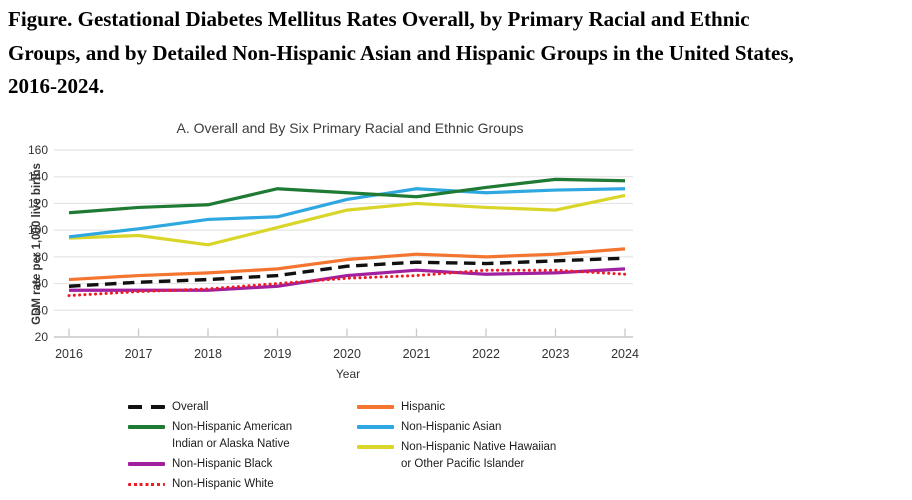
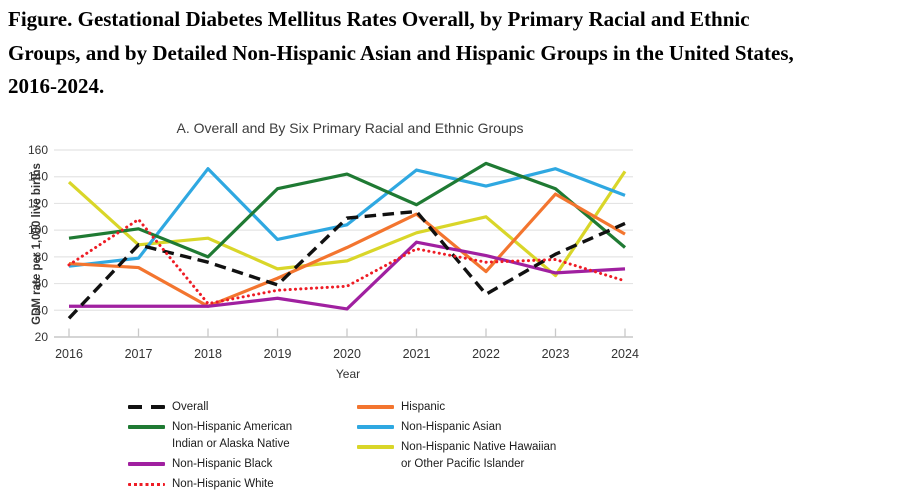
Overall/2016: 58 -> 34
Non-Hispanic American Indian or Alaska Native/2016: 113 -> 94
Non-Hispanic Black/2016: 55 -> 43
Non-Hispanic White/2016: 51 -> 74
Hispanic/2016: 63 -> 75
Non-Hispanic Asian/2016: 95 -> 73
Non-Hispanic Native Hawaiian or Other Pacific Islander/2016: 94 -> 136
Overall/2017: 61 -> 89
Non-Hispanic American Indian or Alaska Native/2017: 117 -> 101
Non-Hispanic Black/2017: 55 -> 43
Non-Hispanic White/2017: 54 -> 108
Hispanic/2017: 66 -> 72
Non-Hispanic Asian/2017: 101 -> 79
Non-Hispanic Native Hawaiian or Other Pacific Islander/2017: 96 -> 89
Overall/2018: 63 -> 76
Non-Hispanic American Indian or Alaska Native/2018: 119 -> 80
Non-Hispanic Black/2018: 55 -> 43
Non-Hispanic White/2018: 56 -> 45
Hispanic/2018: 68 -> 43
Non-Hispanic Asian/2018: 108 -> 146
Non-Hispanic Native Hawaiian or Other Pacific Islander/2018: 89 -> 94
Overall/2019: 66 -> 59
Non-Hispanic Black/2019: 58 -> 49
Non-Hispanic White/2019: 60 -> 55
Hispanic/2019: 71 -> 64
Non-Hispanic Asian/2019: 110 -> 93
Non-Hispanic Native Hawaiian or Other Pacific Islander/2019: 102 -> 71
Overall/2020: 73 -> 109
Non-Hispanic American Indian or Alaska Native/2020: 128 -> 142
Non-Hispanic Black/2020: 66 -> 41
Non-Hispanic White/2020: 64 -> 58
Hispanic/2020: 78 -> 87
Non-Hispanic Asian/2020: 123 -> 104
Non-Hispanic Native Hawaiian or Other Pacific Islander/2020: 115 -> 77
Overall/2021: 76 -> 114
Non-Hispanic American Indian or Alaska Native/2021: 125 -> 119
Non-Hispanic Black/2021: 70 -> 91
Non-Hispanic White/2021: 66 -> 86
Hispanic/2021: 82 -> 112
Non-Hispanic Asian/2021: 131 -> 145
Non-Hispanic Native Hawaiian or Other Pacific Islander/2021: 120 -> 98
Overall/2022: 75 -> 52
Non-Hispanic American Indian or Alaska Native/2022: 132 -> 150
Non-Hispanic Black/2022: 67 -> 81
Non-Hispanic White/2022: 70 -> 76
Hispanic/2022: 80 -> 69
Non-Hispanic Asian/2022: 128 -> 133
Non-Hispanic Native Hawaiian or Other Pacific Islander/2022: 117 -> 110
Overall/2023: 77 -> 82
Non-Hispanic American Indian or Alaska Native/2023: 138 -> 131
Non-Hispanic White/2023: 70 -> 78
Hispanic/2023: 82 -> 127
Non-Hispanic Asian/2023: 130 -> 146
Non-Hispanic Native Hawaiian or Other Pacific Islander/2023: 115 -> 66
Overall/2024: 79 -> 105
Non-Hispanic American Indian or Alaska Native/2024: 137 -> 87
Non-Hispanic White/2024: 67 -> 62
Hispanic/2024: 86 -> 97
Non-Hispanic Asian/2024: 131 -> 126
Non-Hispanic Native Hawaiian or Other Pacific Islander/2024: 126 -> 144
